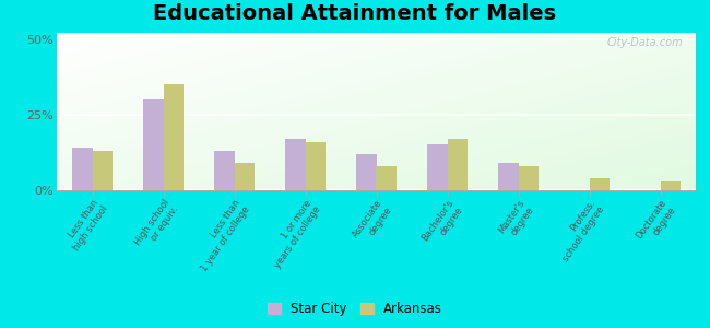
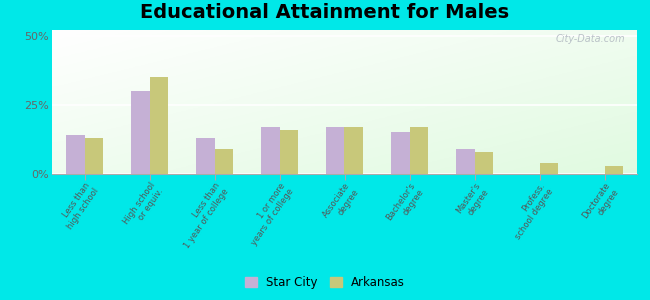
Star City/Associate degree: 12% -> 17%
Arkansas/Associate degree: 8% -> 17%
